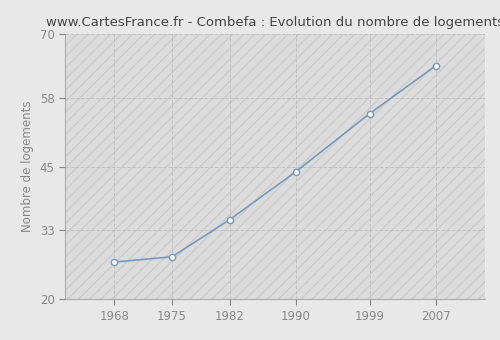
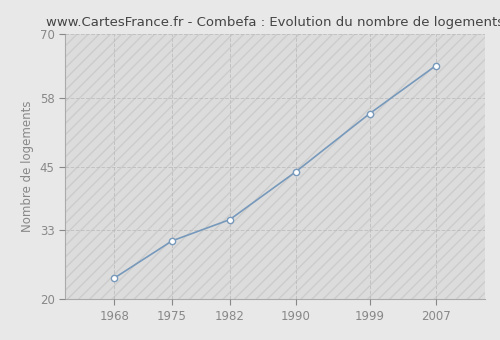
1968: 27 -> 24
1975: 28 -> 31
